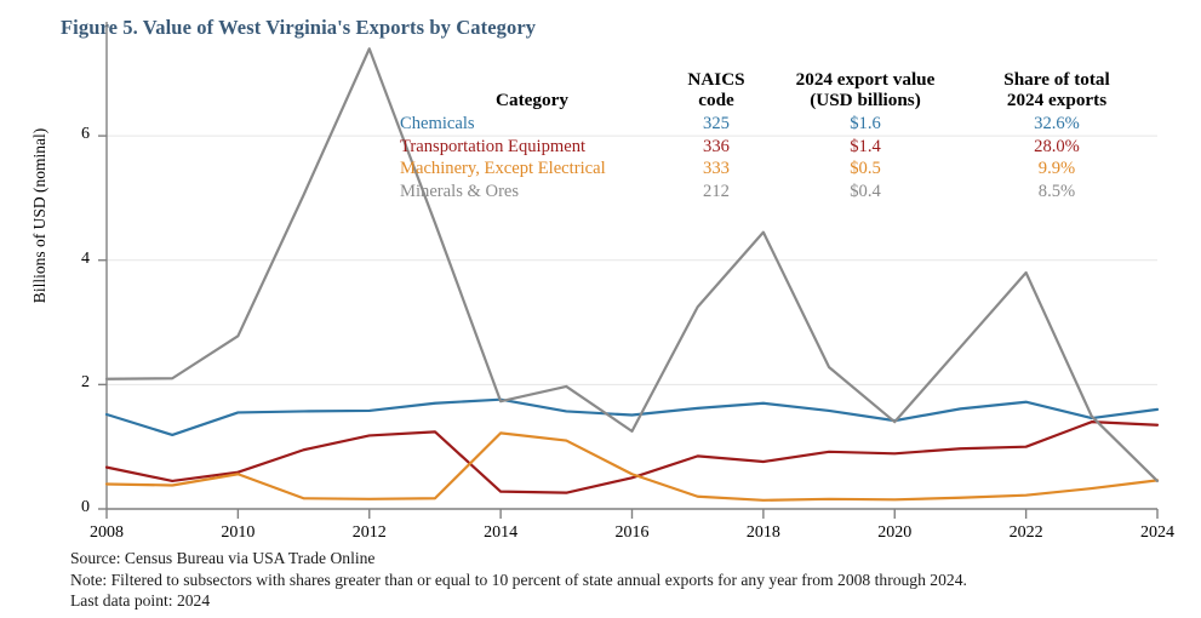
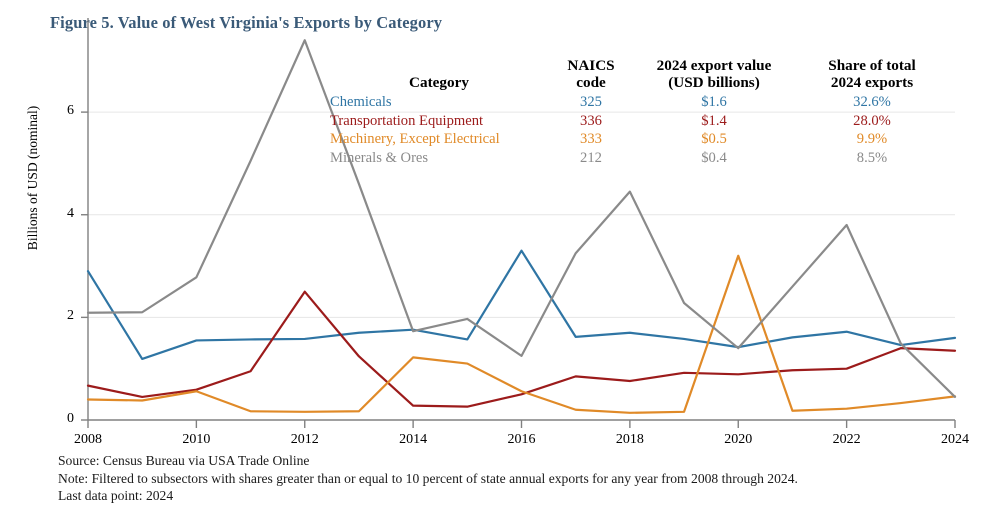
Chemicals/2008: 1.5 -> 2.9
Transportation Equipment/2012: 1.2 -> 2.5
Chemicals/2016: 1.5 -> 3.3
Machinery, Except Electrical/2020: 0.1 -> 3.2
